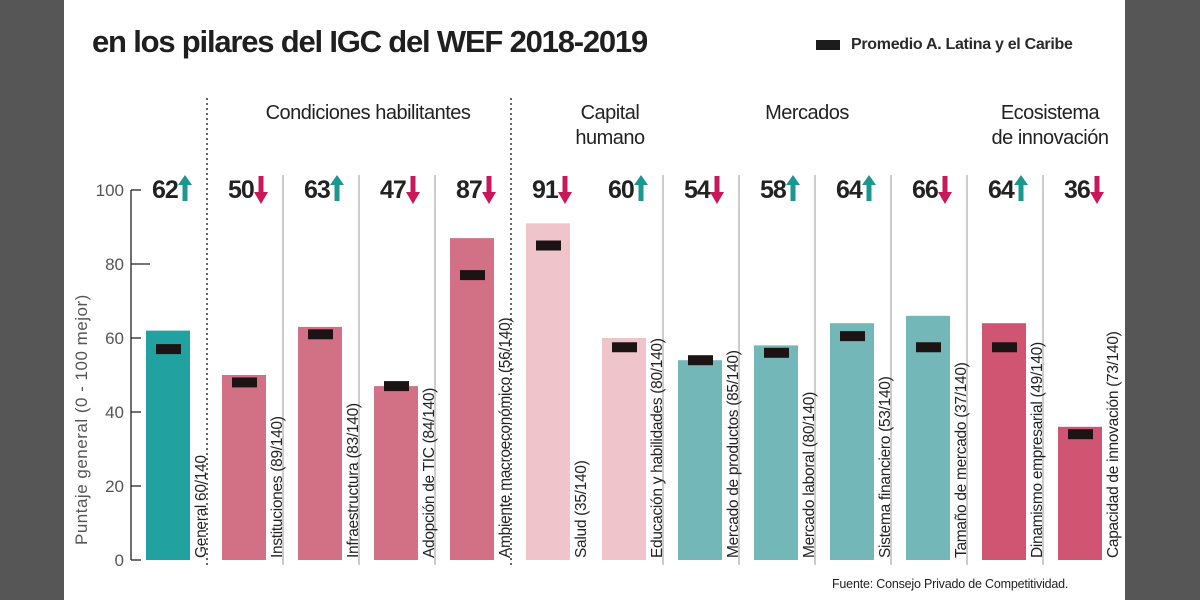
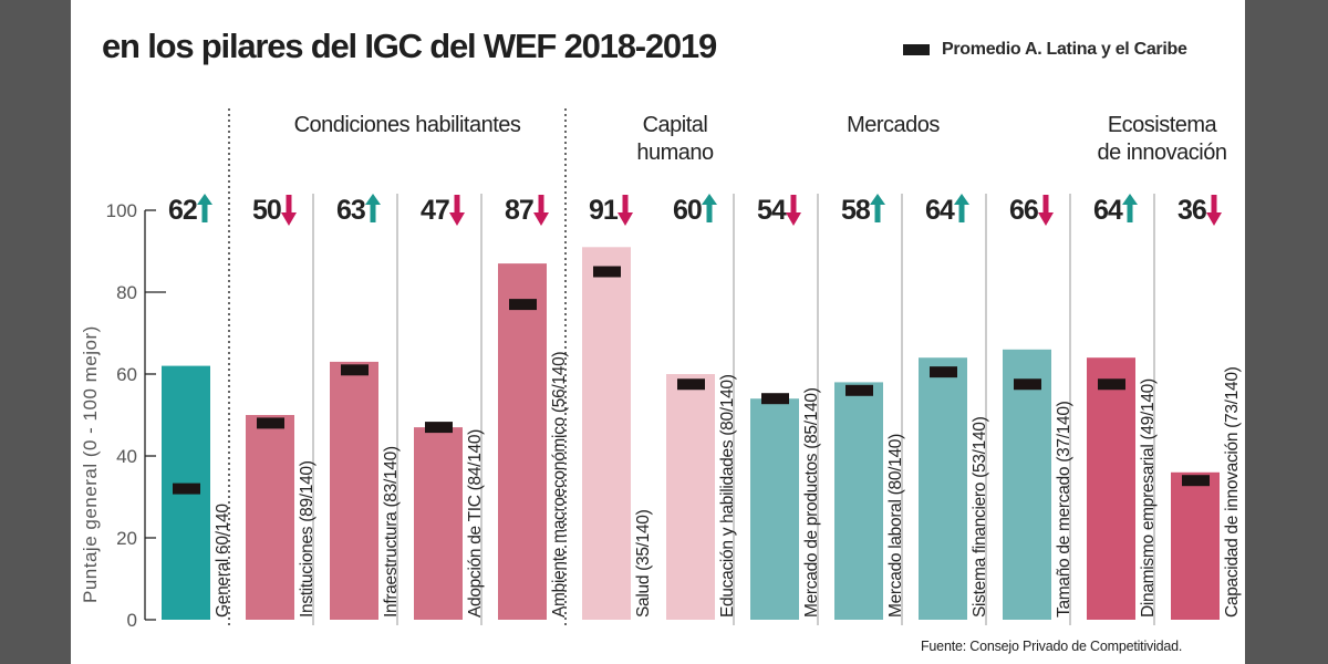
Promedio A. Latina y el Caribe/General 60/140: 57 -> 32
